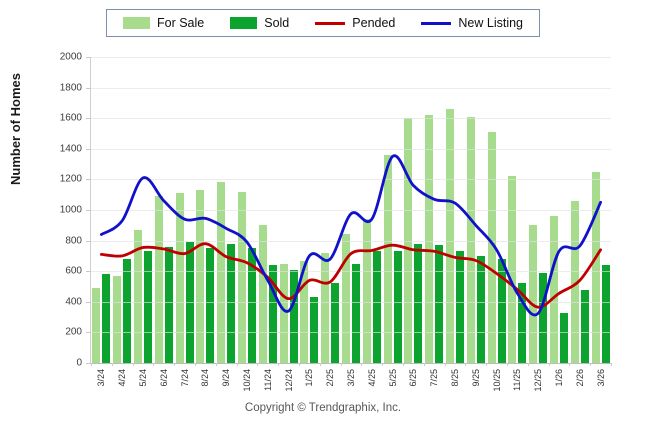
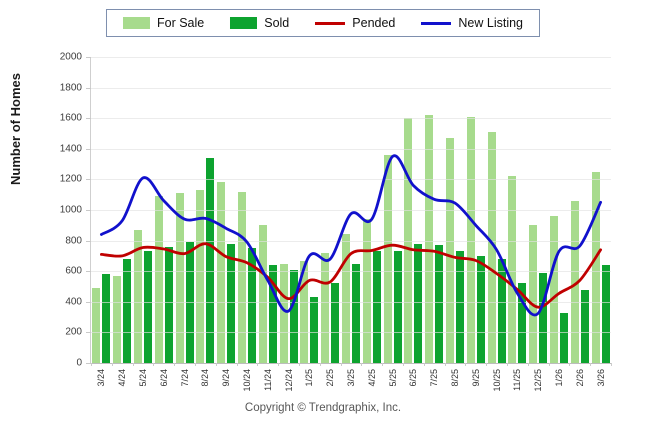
Sold/8/24: 760 -> 1340
For Sale/8/25: 1660 -> 1470
